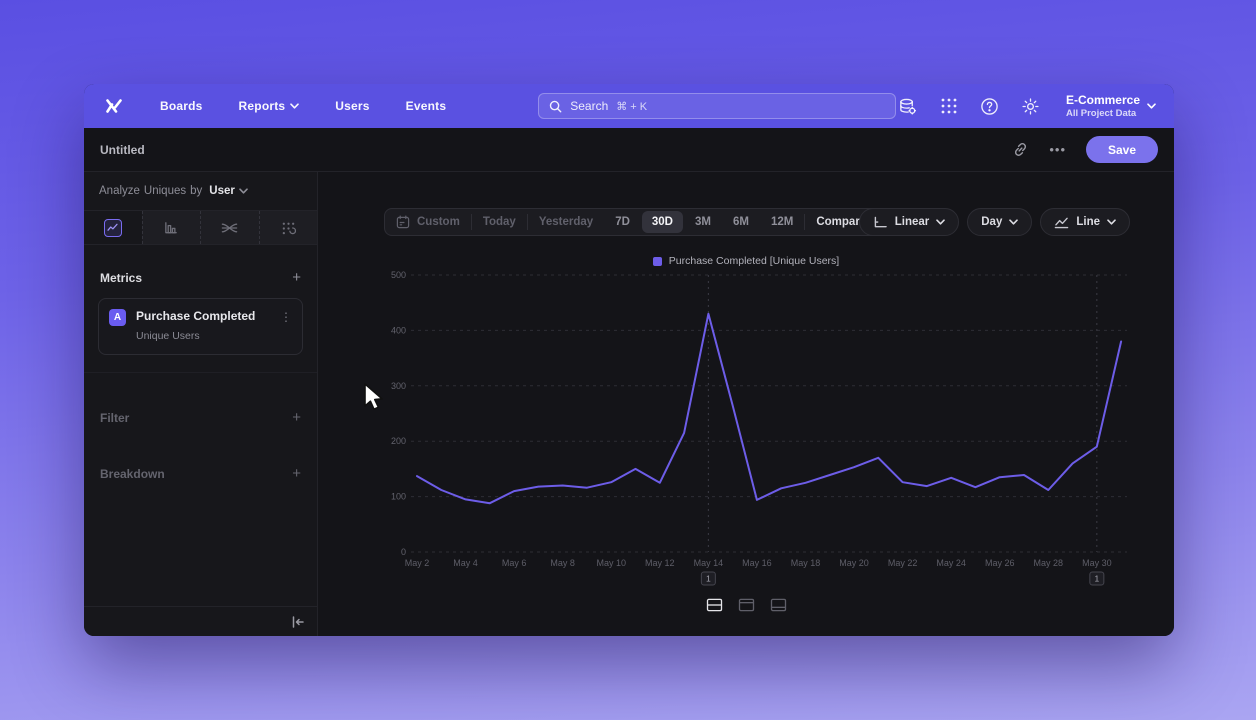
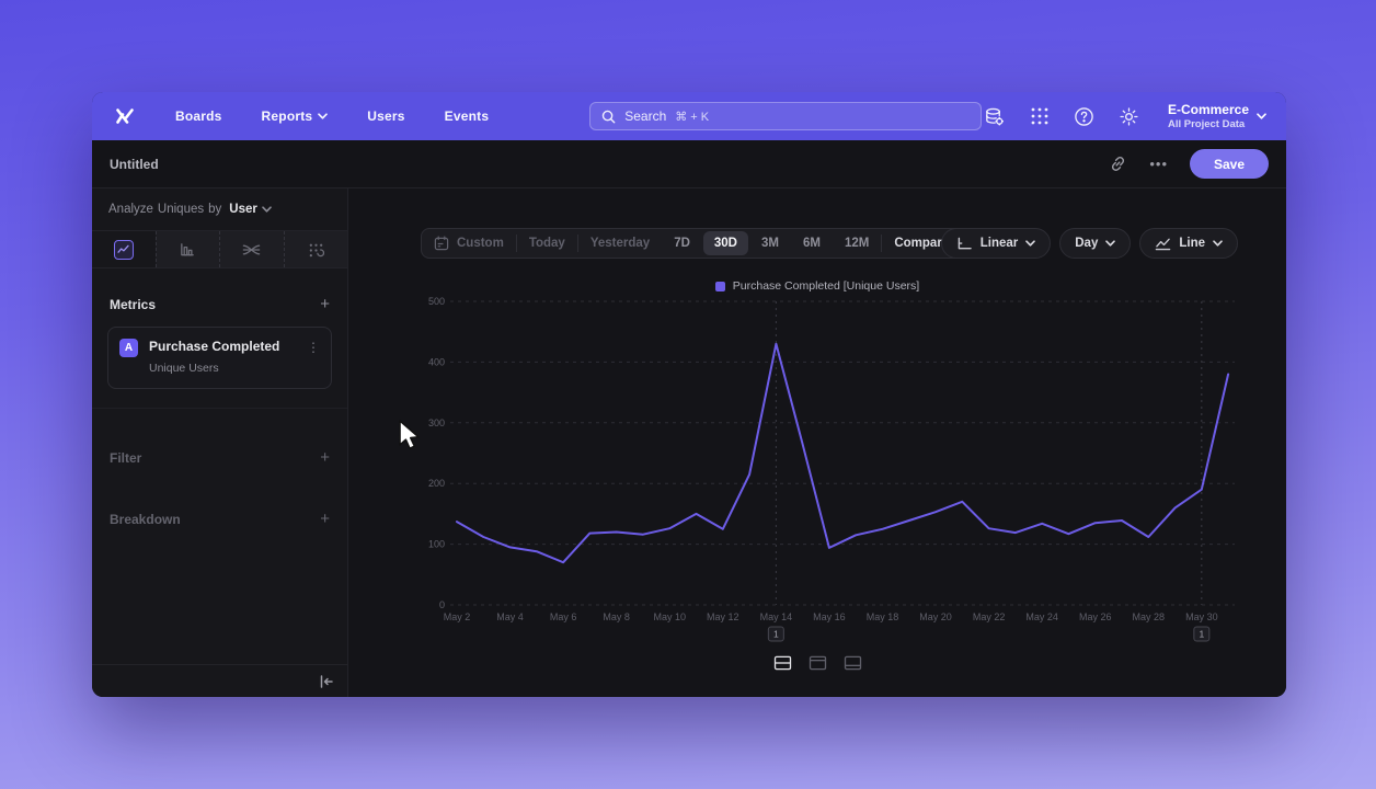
May 6: 110 -> 70
